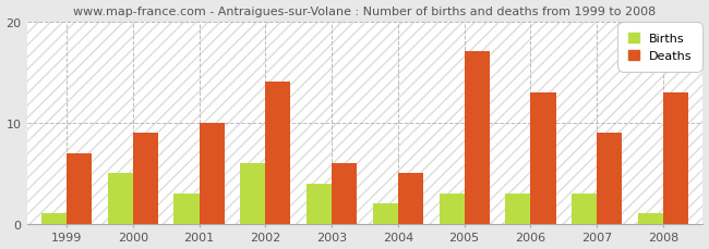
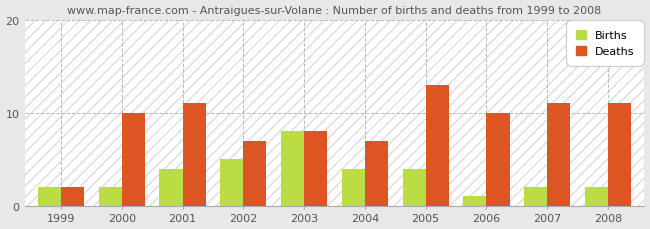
Births/1999: 1 -> 2
Deaths/1999: 7 -> 2
Births/2000: 5 -> 2
Deaths/2000: 9 -> 10
Births/2001: 3 -> 4
Deaths/2001: 10 -> 11
Births/2002: 6 -> 5
Deaths/2002: 14 -> 7
Births/2003: 4 -> 8
Deaths/2003: 6 -> 8
Births/2004: 2 -> 4
Deaths/2004: 5 -> 7
Births/2005: 3 -> 4
Deaths/2005: 17 -> 13
Births/2006: 3 -> 1
Deaths/2006: 13 -> 10
Births/2007: 3 -> 2
Deaths/2007: 9 -> 11
Births/2008: 1 -> 2
Deaths/2008: 13 -> 11
